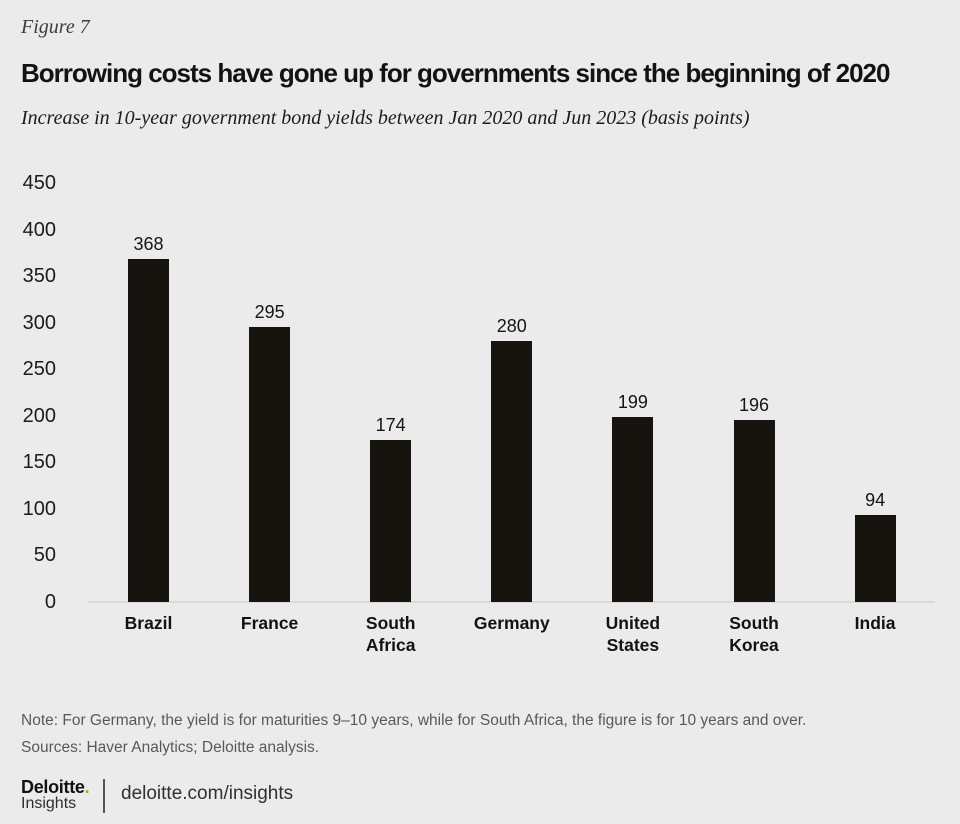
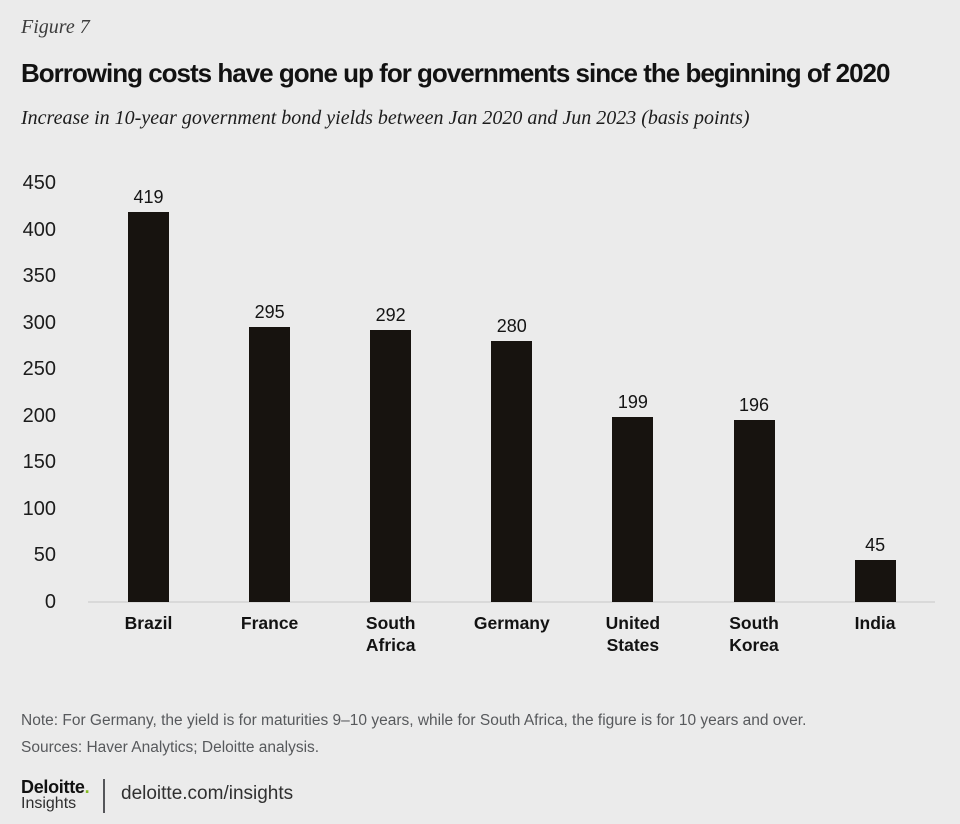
Brazil: 368 -> 419
South Africa: 174 -> 292
India: 94 -> 45
